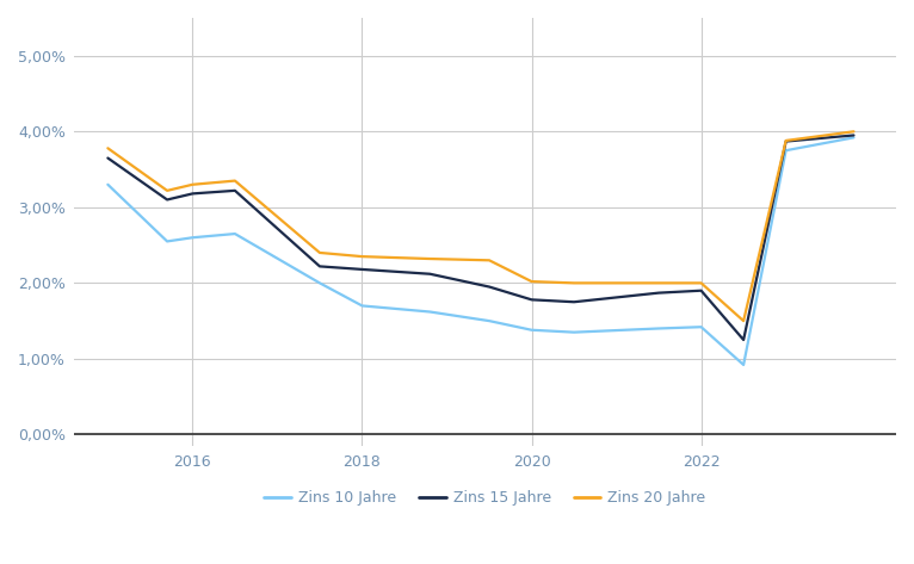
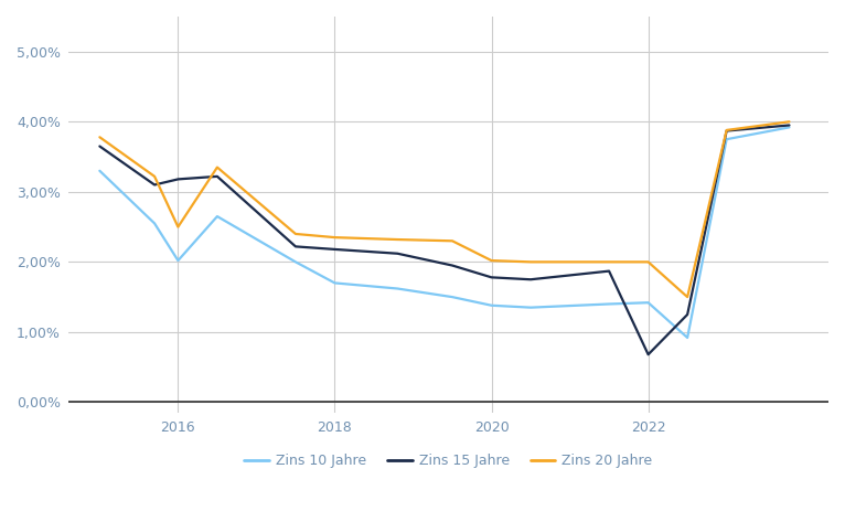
Zins 10 Jahre/2016: 2,60% -> 2,02%
Zins 20 Jahre/2016: 3,30% -> 2,50%
Zins 15 Jahre/2022: 1,90% -> 0,68%
